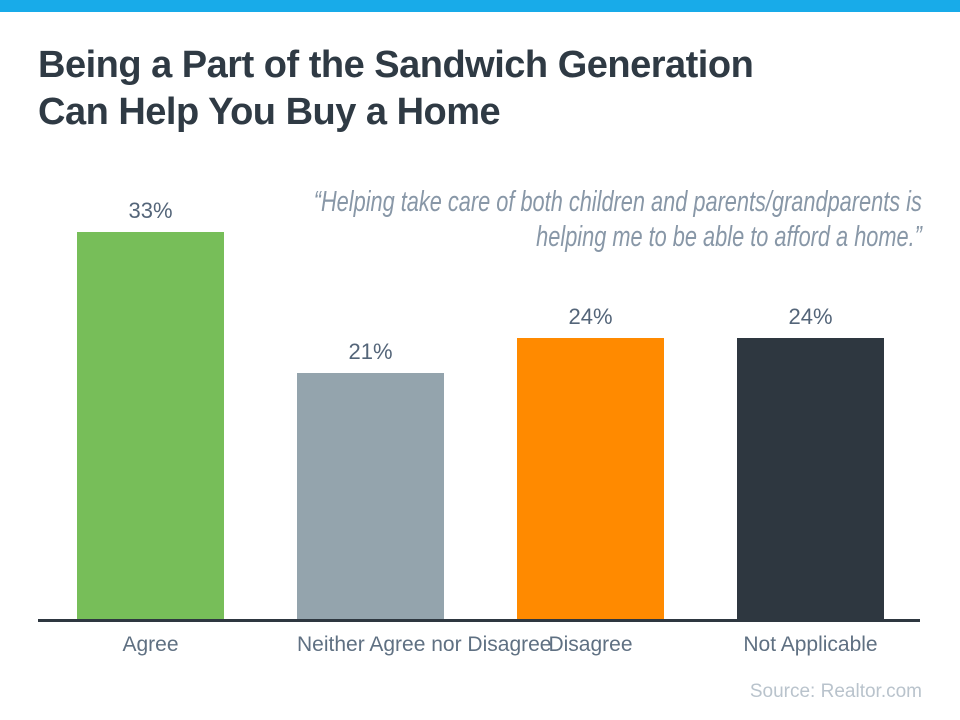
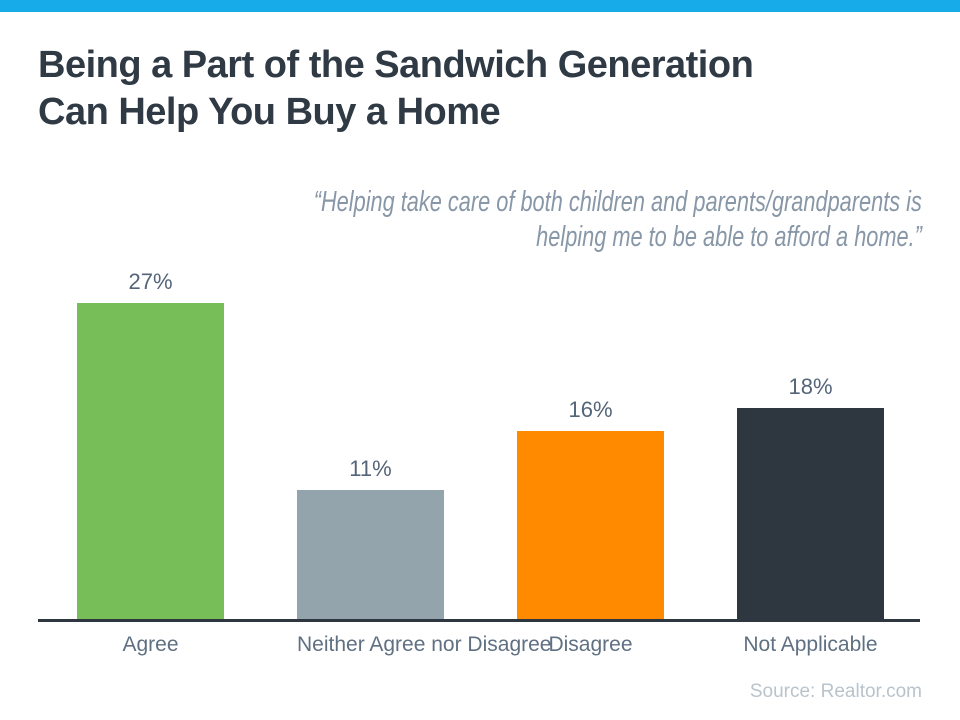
Agree: 33% -> 27%
Neither Agree nor Disagree: 21% -> 11%
Disagree: 24% -> 16%
Not Applicable: 24% -> 18%
